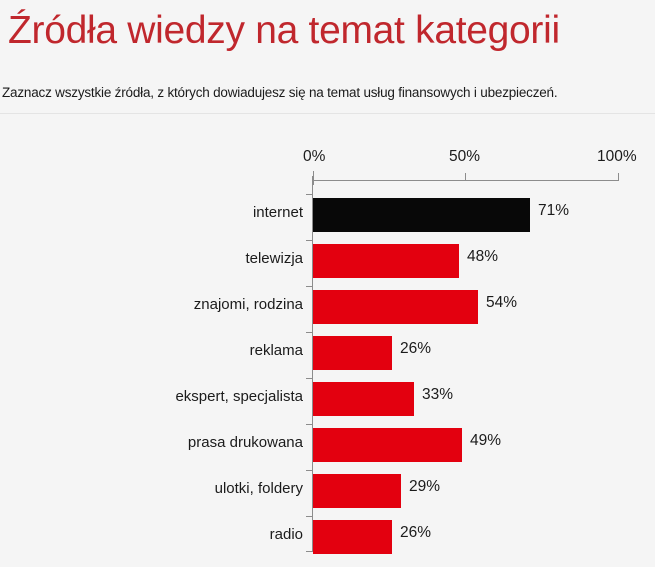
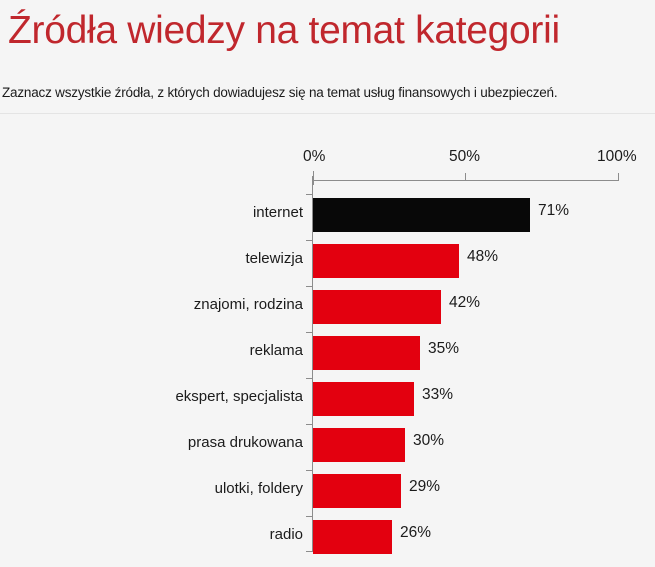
znajomi, rodzina: 54% -> 42%
reklama: 26% -> 35%
prasa drukowana: 49% -> 30%
